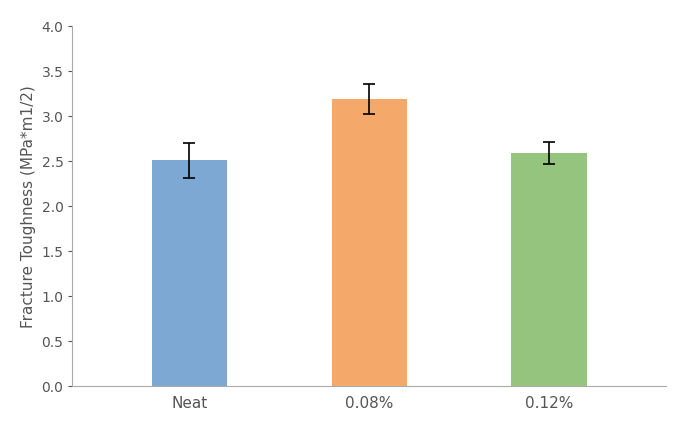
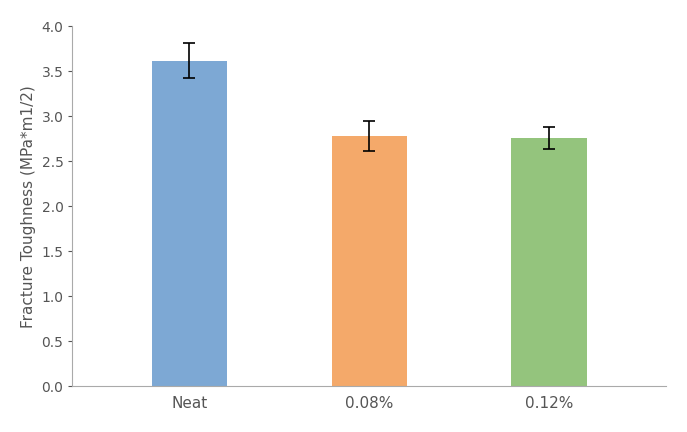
Neat: 2.51 -> 3.62
0.08%: 3.19 -> 2.78
0.12%: 2.59 -> 2.76
